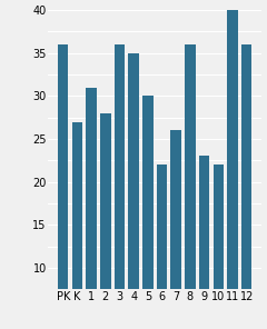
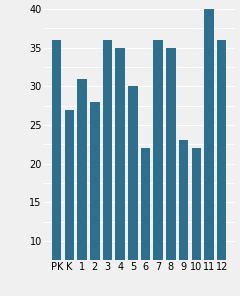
7: 26 -> 36
8: 36 -> 35
